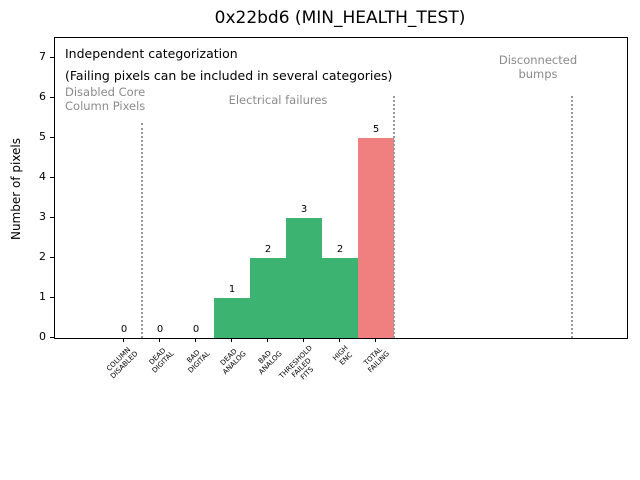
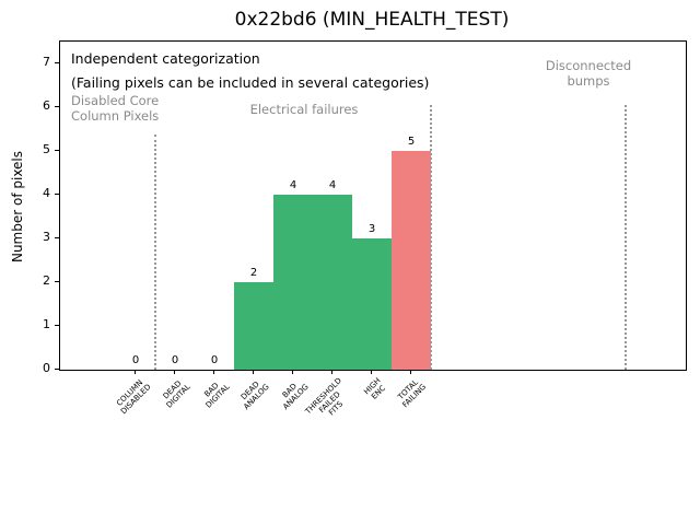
DEAD ANALOG: 1 -> 2
BAD ANALOG: 2 -> 4
THRESHOLD FAILED FITS: 3 -> 4
HIGH ENC: 2 -> 3
